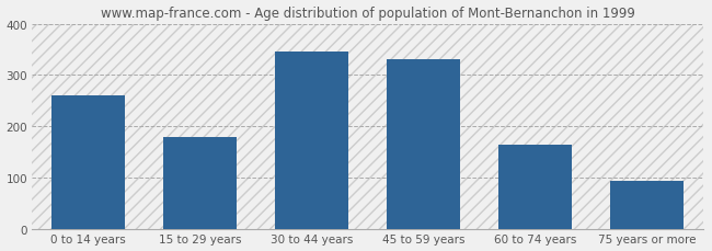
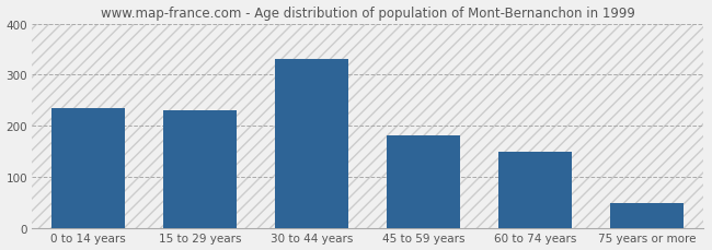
0 to 14 years: 260 -> 235
15 to 29 years: 180 -> 230
30 to 44 years: 345 -> 330
45 to 59 years: 330 -> 182
60 to 74 years: 165 -> 150
75 years or more: 95 -> 50
